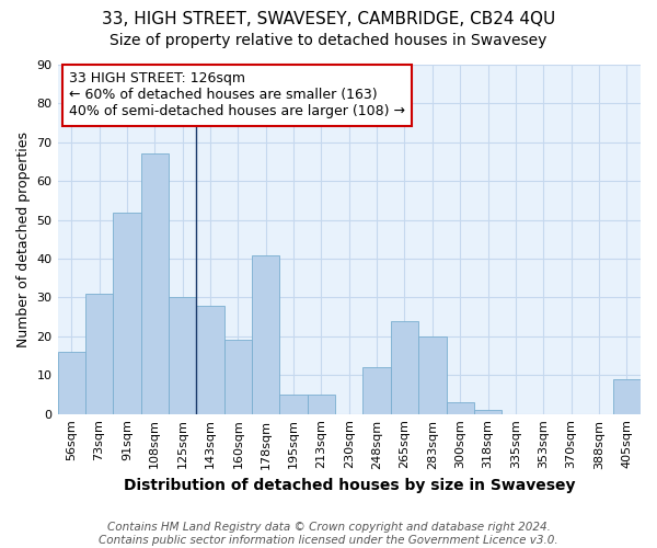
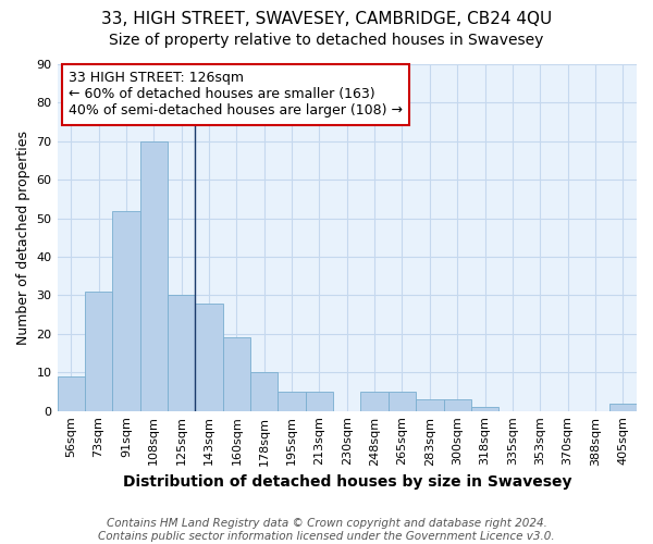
56sqm: 16 -> 9
108sqm: 67 -> 70
178sqm: 41 -> 10
248sqm: 12 -> 5
265sqm: 24 -> 5
283sqm: 20 -> 3
405sqm: 9 -> 2
